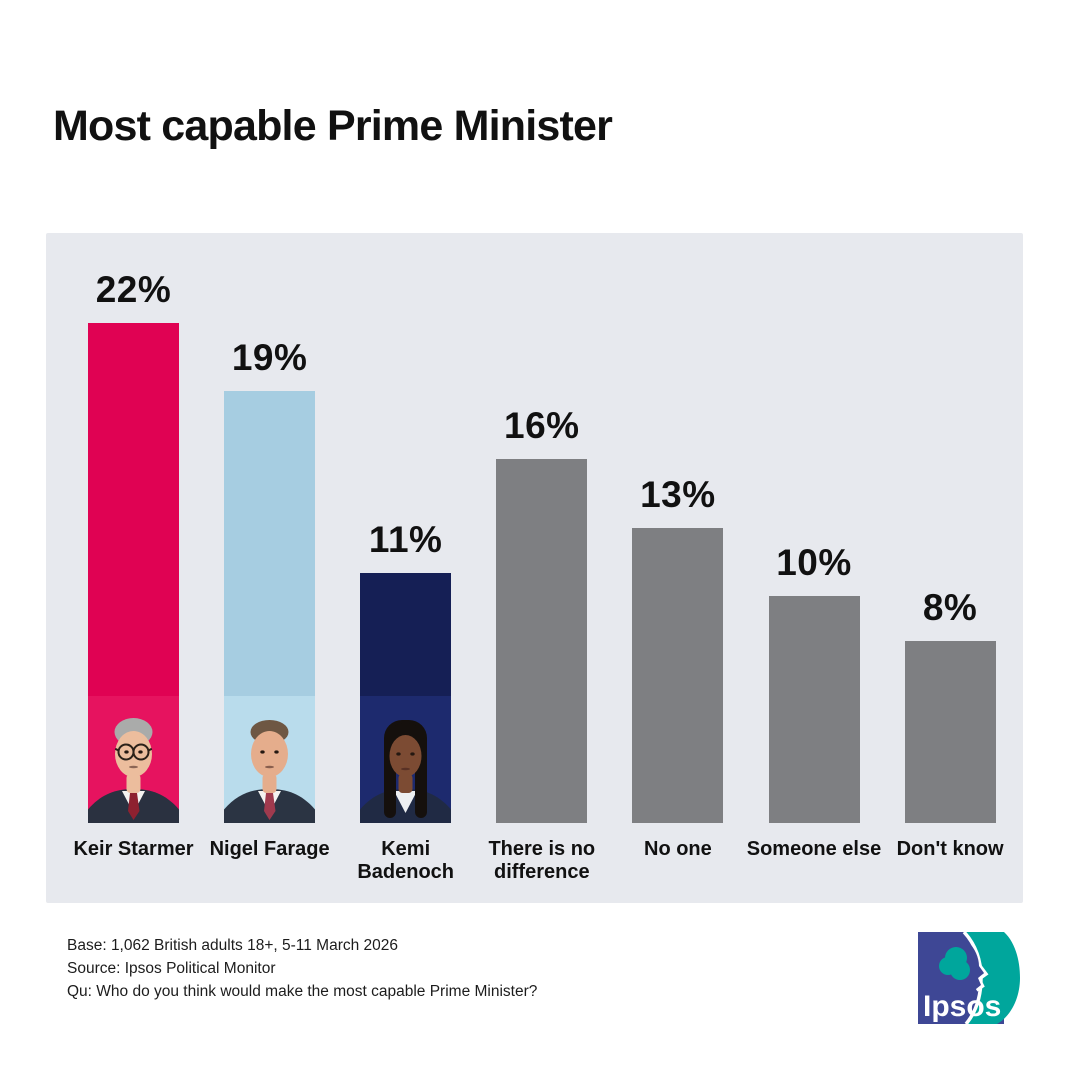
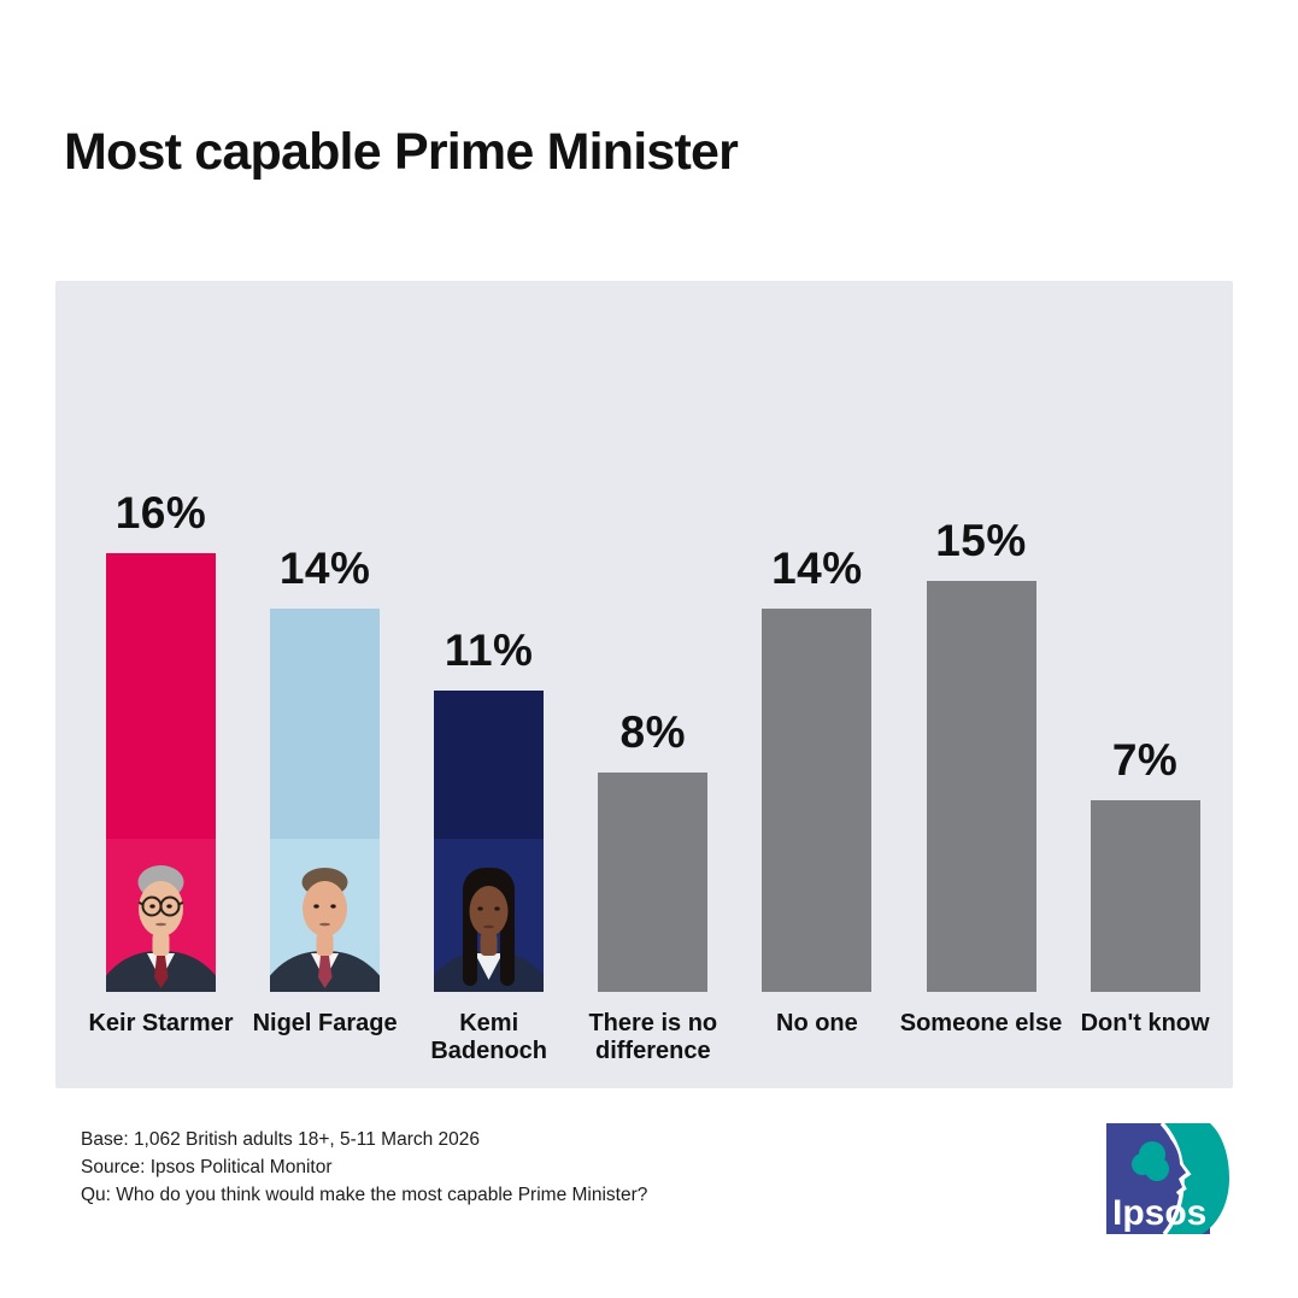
Keir Starmer: 22% -> 16%
Nigel Farage: 19% -> 14%
There is no difference: 16% -> 8%
No one: 13% -> 14%
Someone else: 10% -> 15%
Don't know: 8% -> 7%
